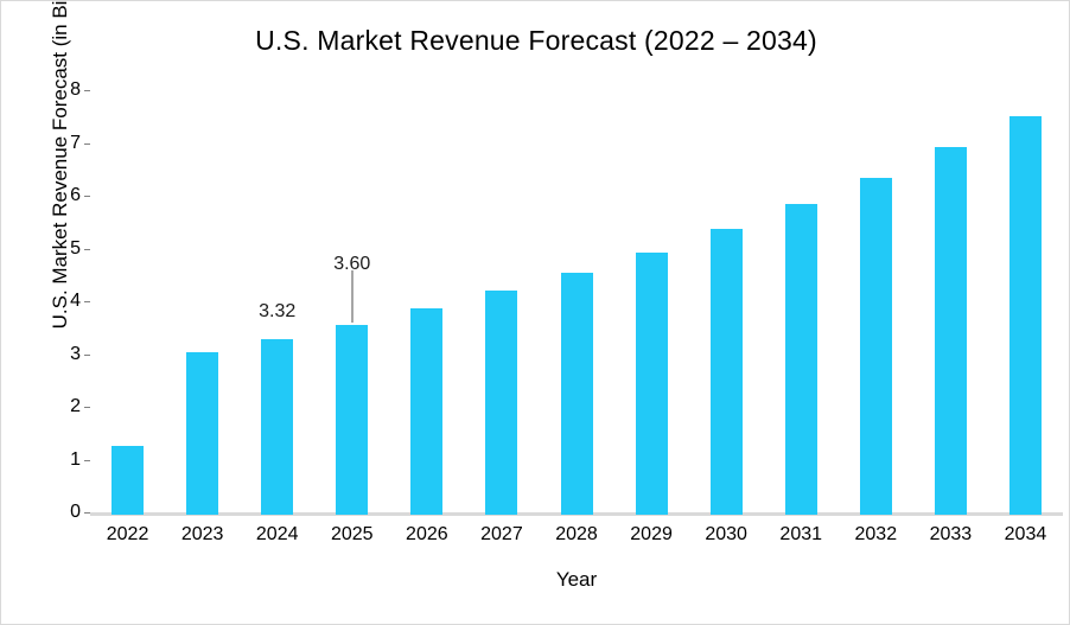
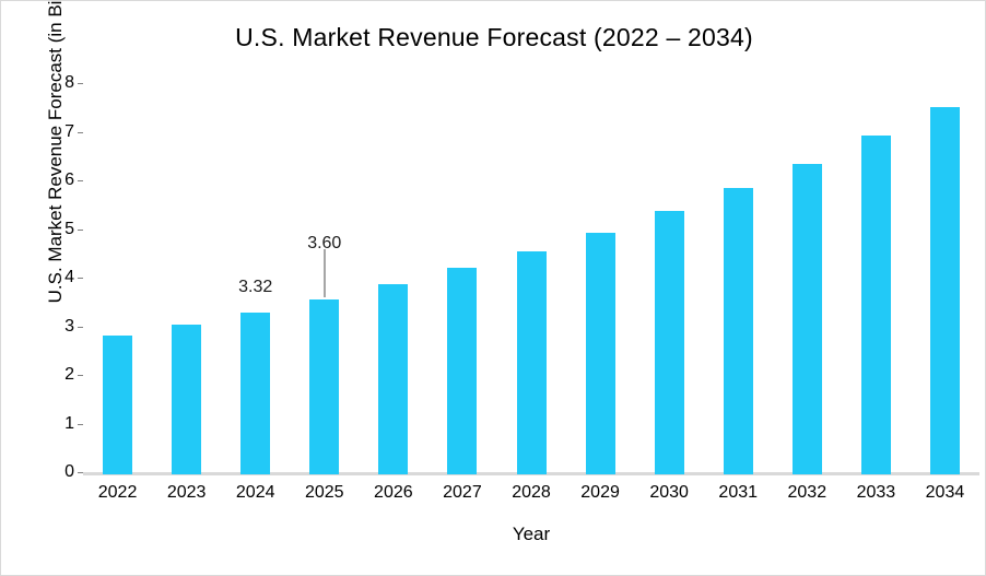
2022: 1.3 -> 2.9
